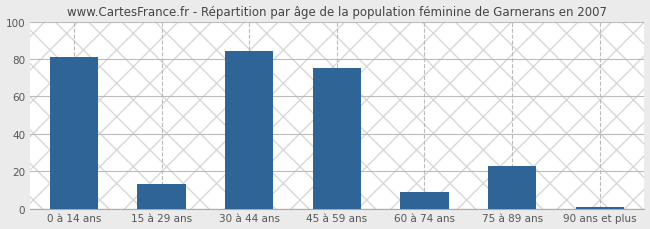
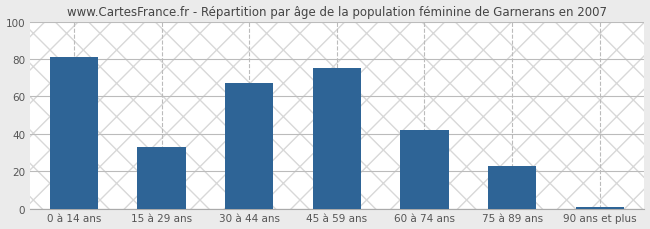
15 à 29 ans: 13 -> 33
30 à 44 ans: 84 -> 67
60 à 74 ans: 9 -> 42
